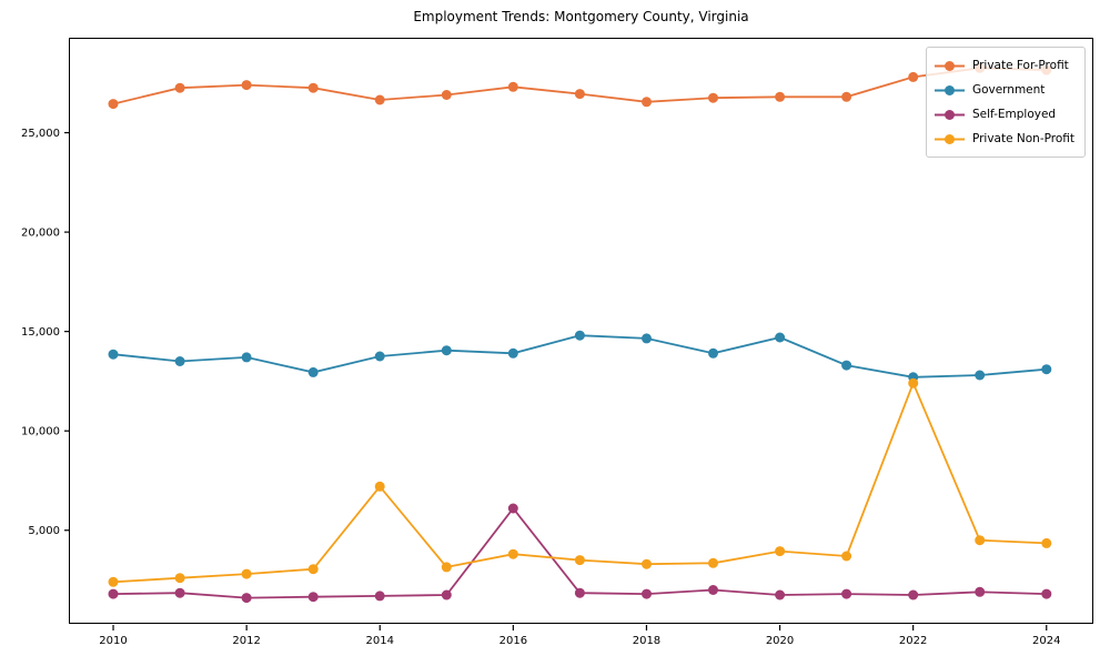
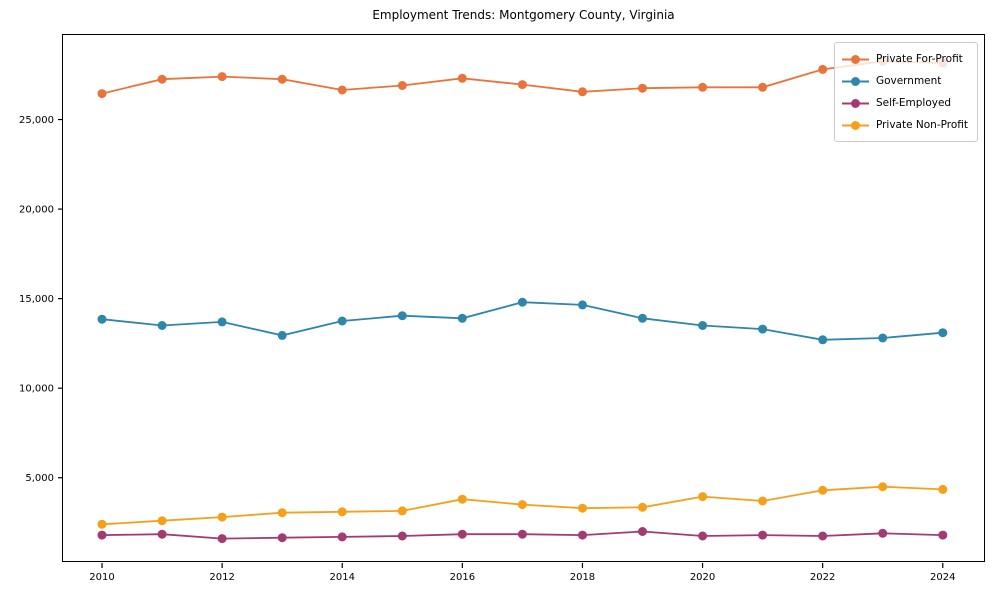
Private Non-Profit/2014: 7200 -> 3100
Self-Employed/2016: 6100 -> 1800
Government/2020: 14700 -> 13500
Private Non-Profit/2022: 12400 -> 4300
